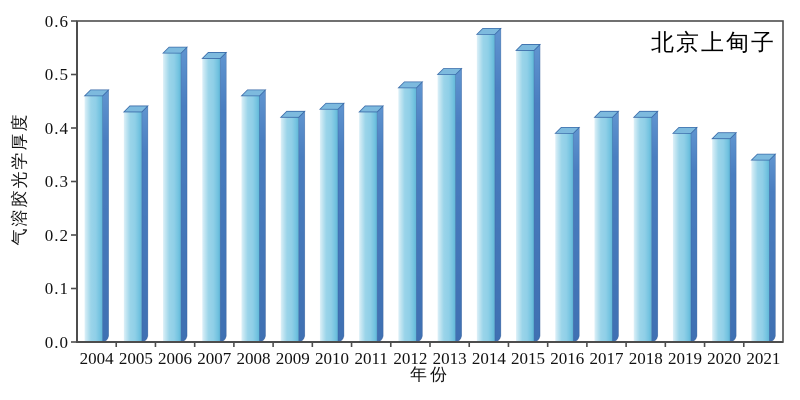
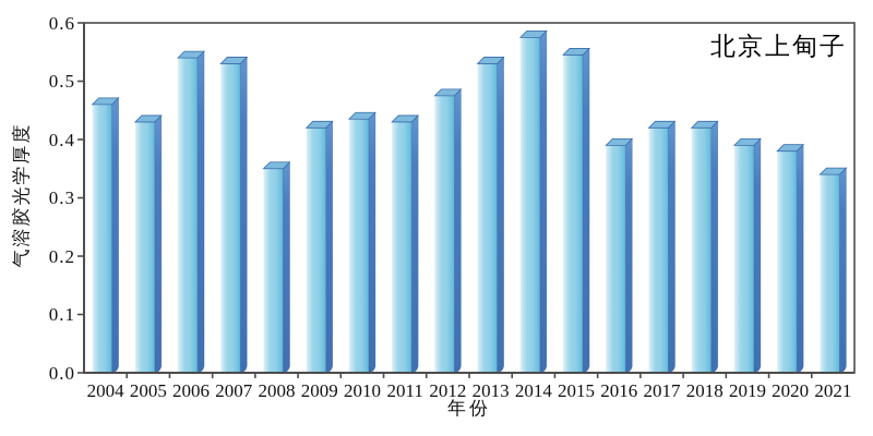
2008: 0.46 -> 0.35
2013: 0.50 -> 0.53
